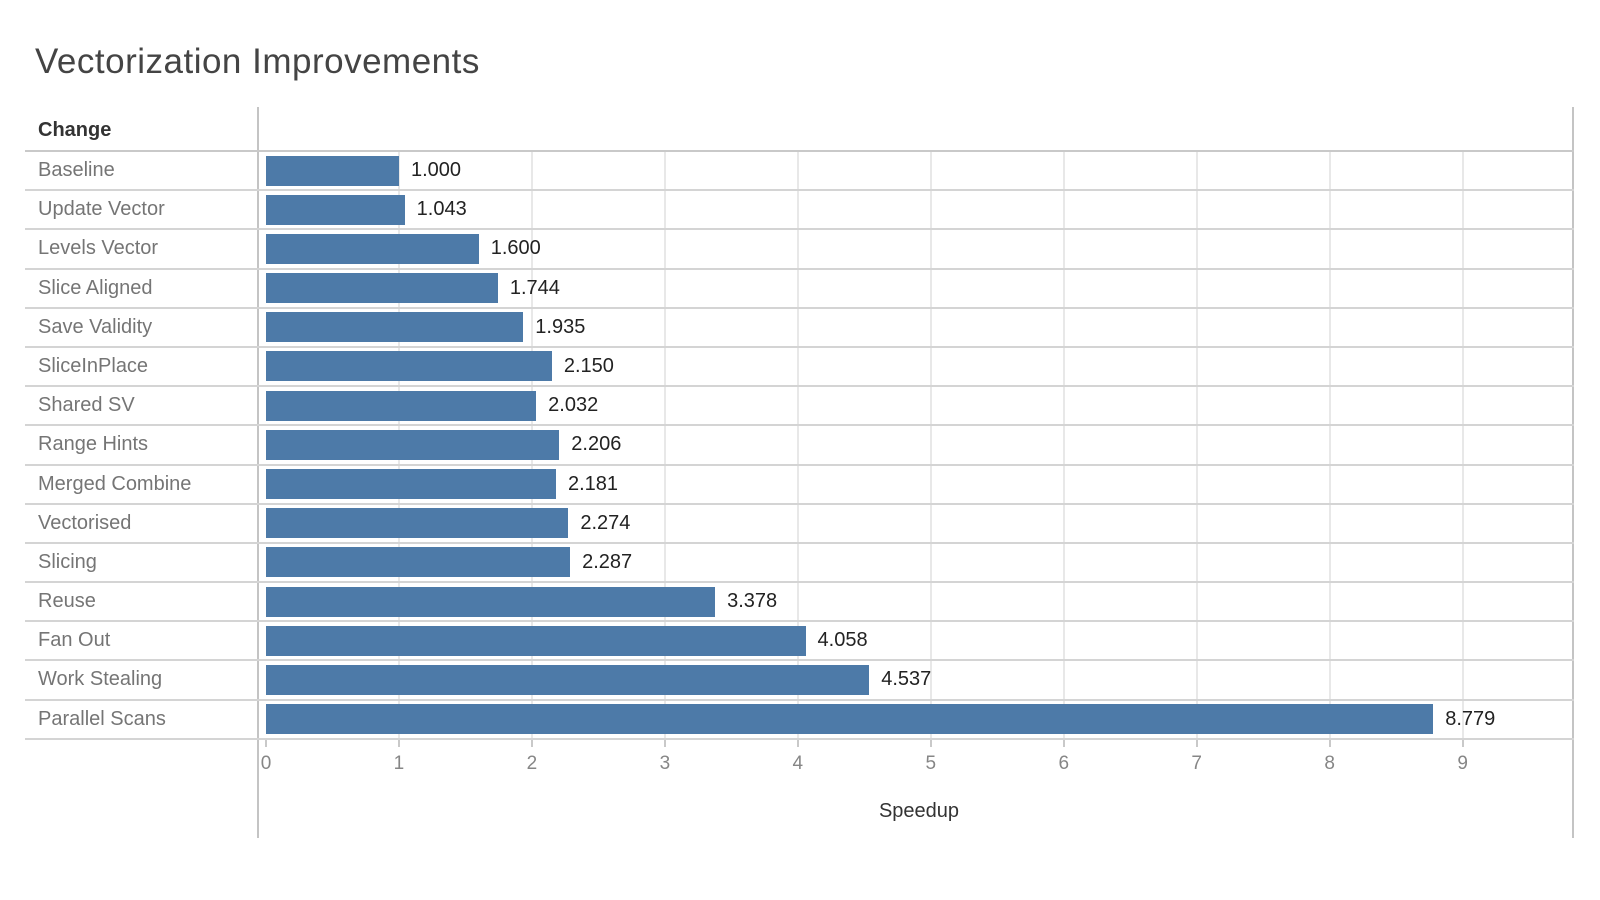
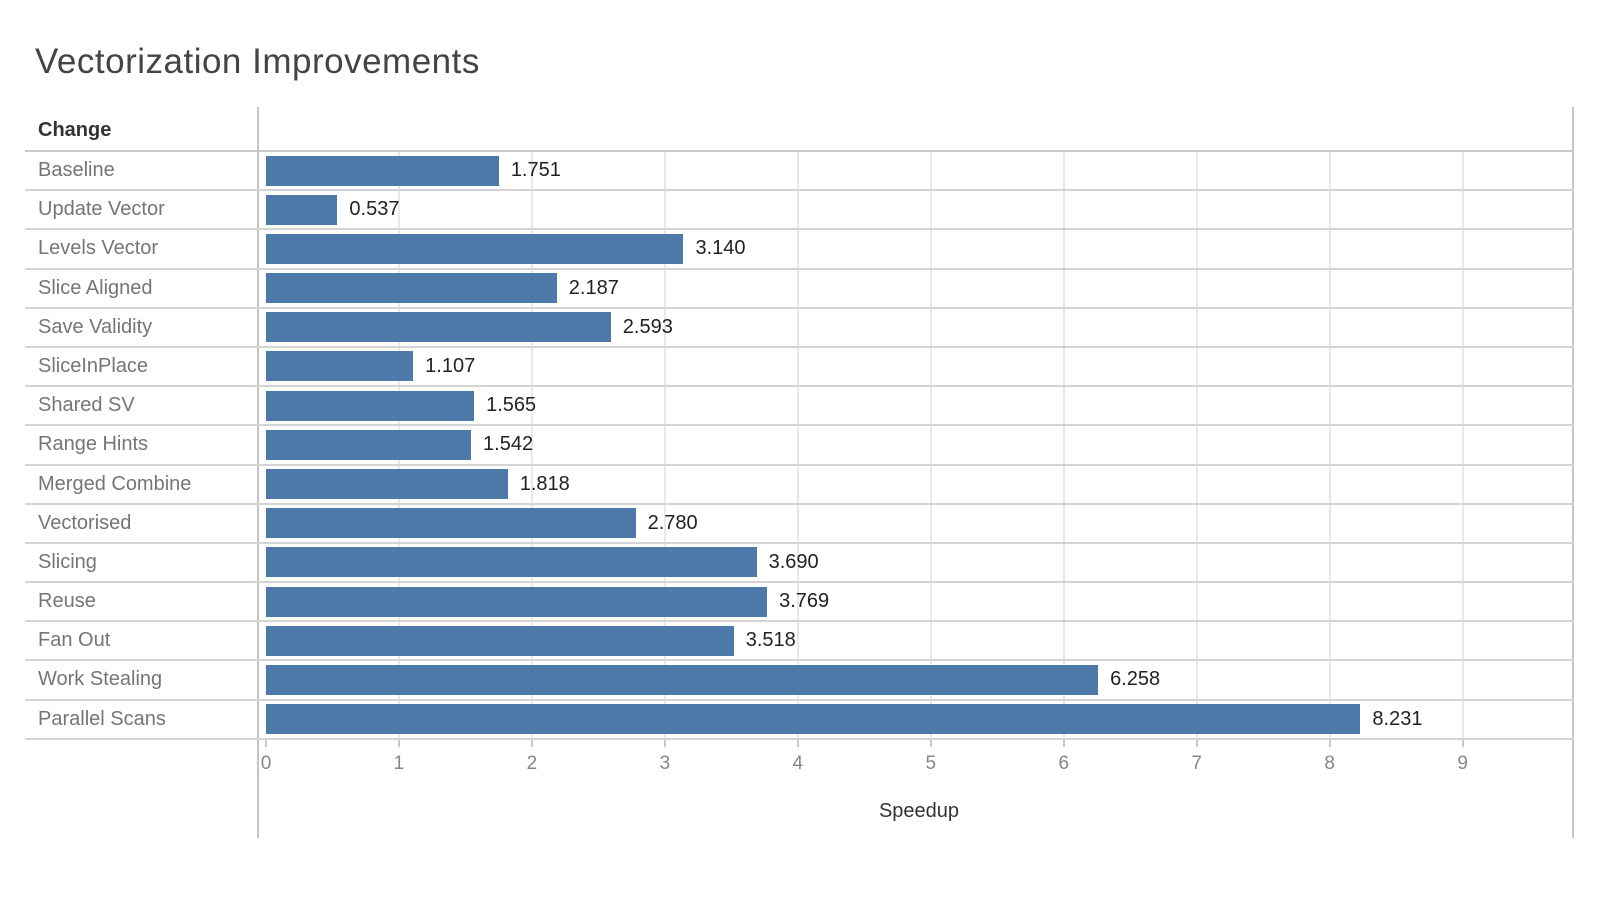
Baseline: 1.000 -> 1.751
Update Vector: 1.043 -> 0.537
Levels Vector: 1.600 -> 3.140
Slice Aligned: 1.744 -> 2.187
Save Validity: 1.935 -> 2.593
SliceInPlace: 2.150 -> 1.107
Shared SV: 2.032 -> 1.565
Range Hints: 2.206 -> 1.542
Merged Combine: 2.181 -> 1.818
Vectorised: 2.274 -> 2.780
Slicing: 2.287 -> 3.690
Reuse: 3.378 -> 3.769
Fan Out: 4.058 -> 3.518
Work Stealing: 4.537 -> 6.258
Parallel Scans: 8.779 -> 8.231
